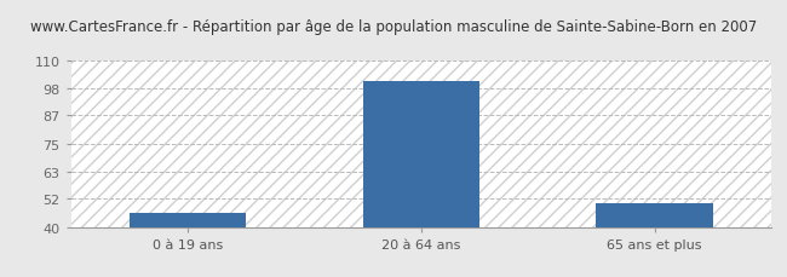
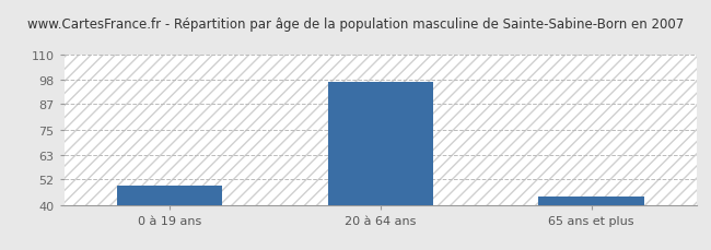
0 à 19 ans: 46 -> 49
20 à 64 ans: 101 -> 97
65 ans et plus: 50 -> 44
